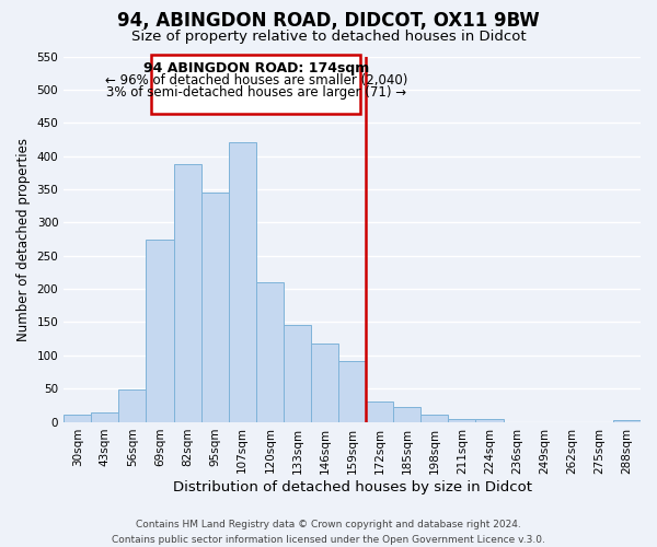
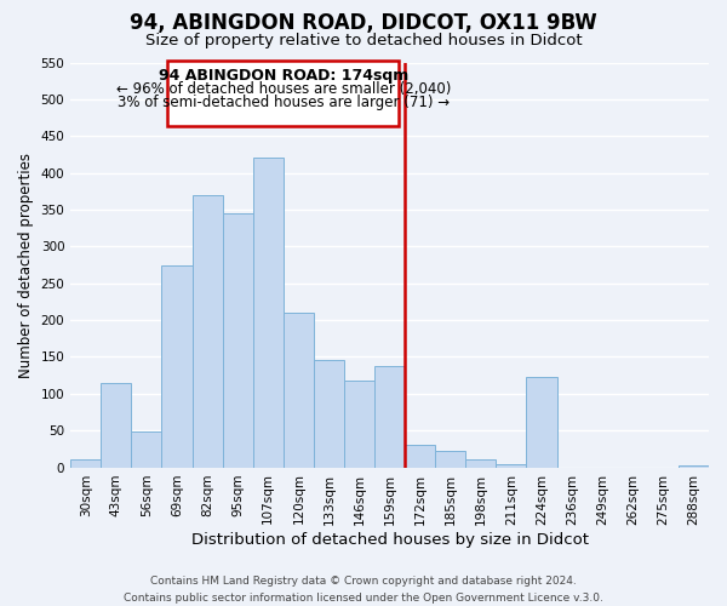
43sqm: 14 -> 114
82sqm: 388 -> 370
159sqm: 92 -> 138
224sqm: 5 -> 122
